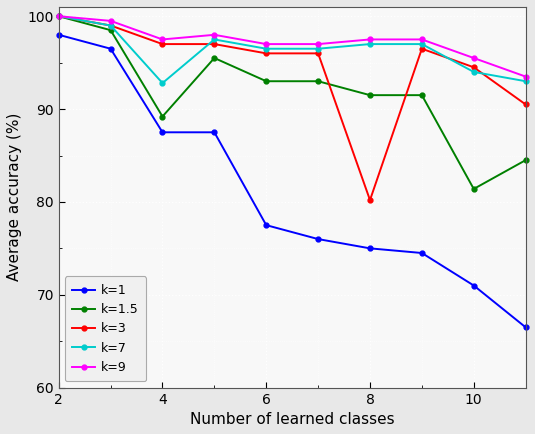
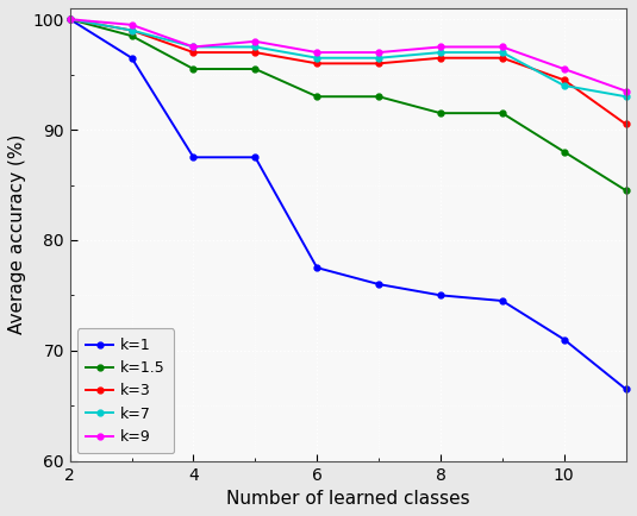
k=1/2: 98.0 -> 100.0
k=1.5/4: 89.2 -> 95.5
k=7/4: 92.8 -> 97.5
k=3/8: 80.2 -> 96.5
k=1.5/10: 81.4 -> 88.0
